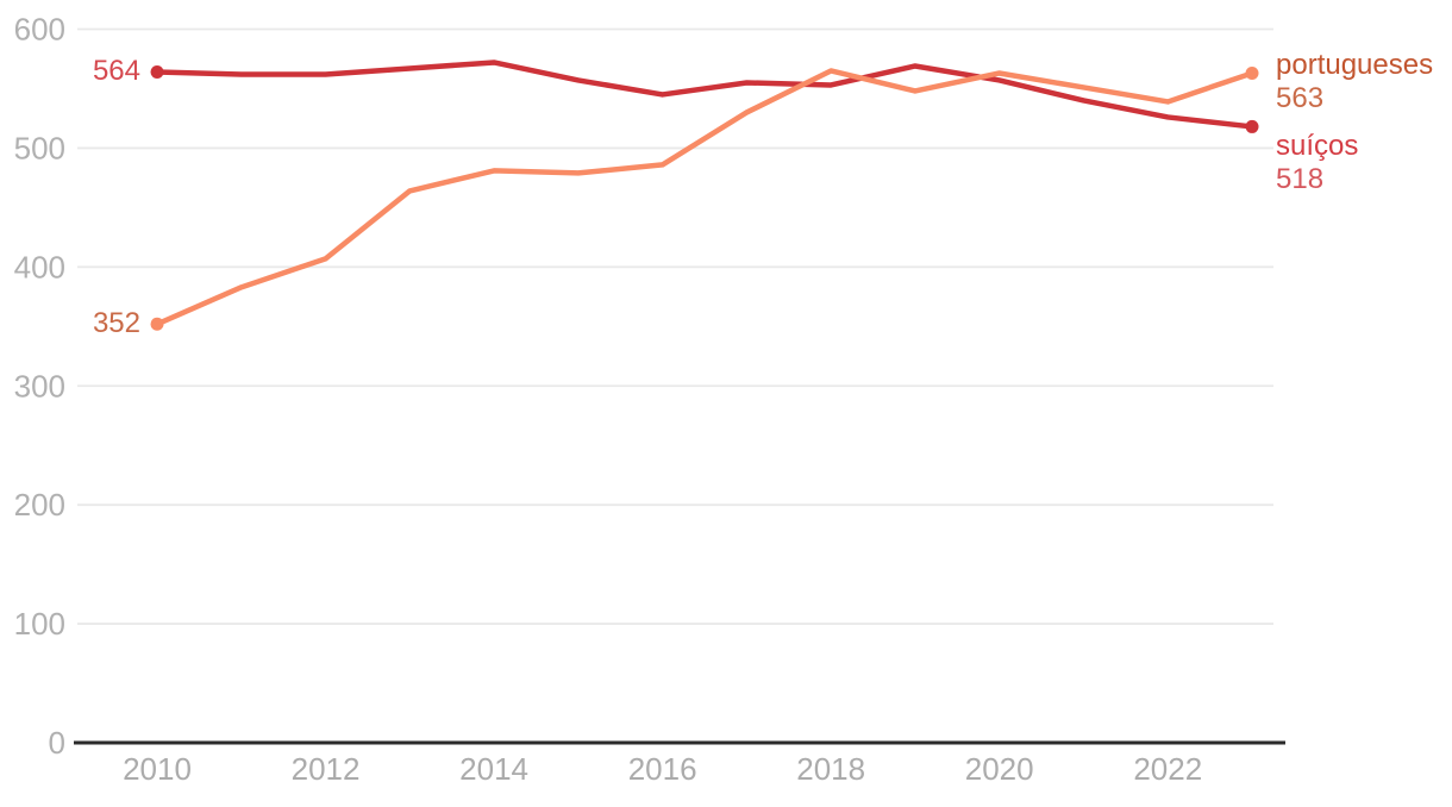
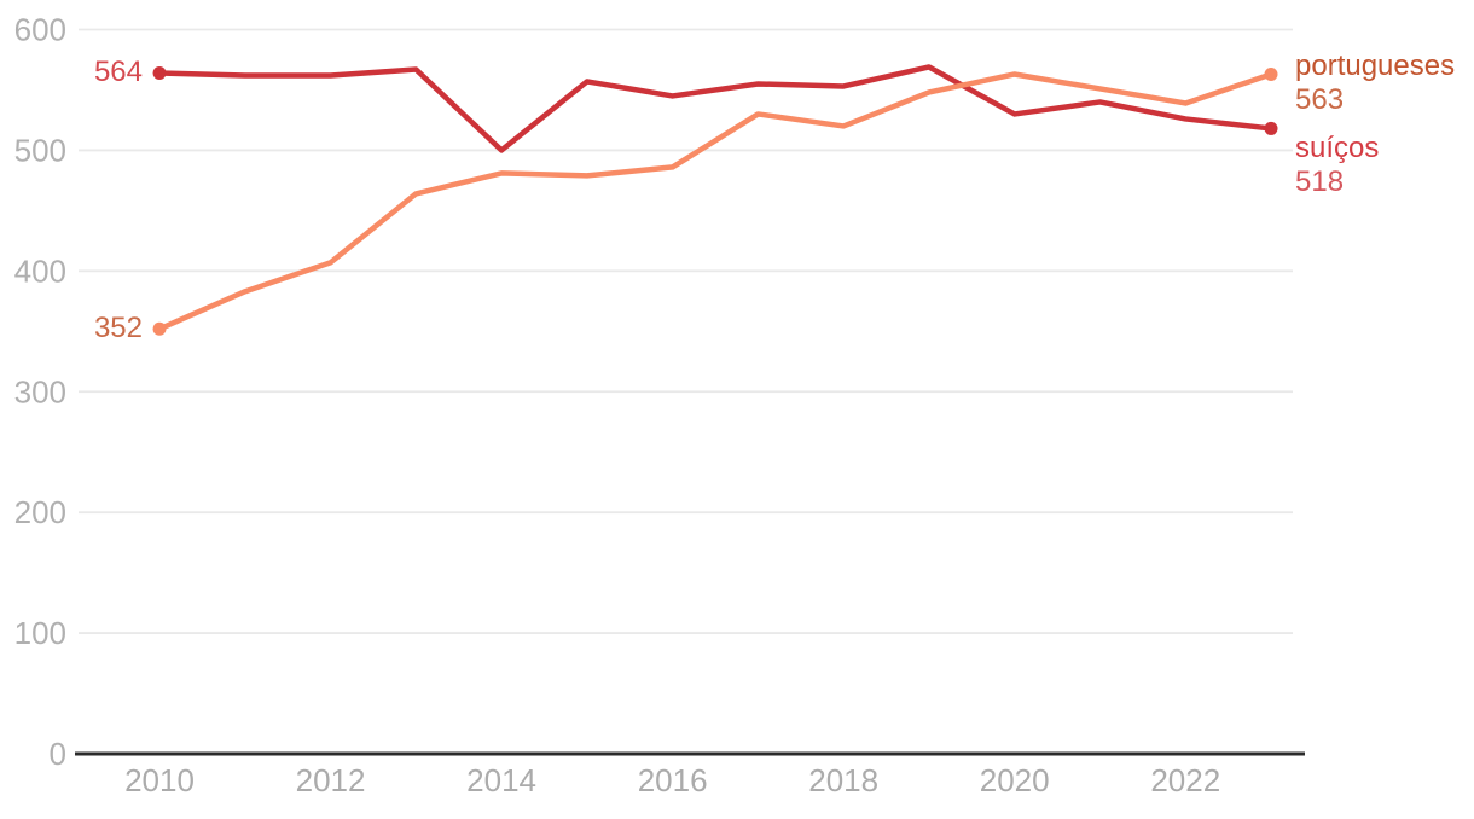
suíços/2014: 570 -> 500
portugueses/2018: 560 -> 520
suíços/2020: 560 -> 530
